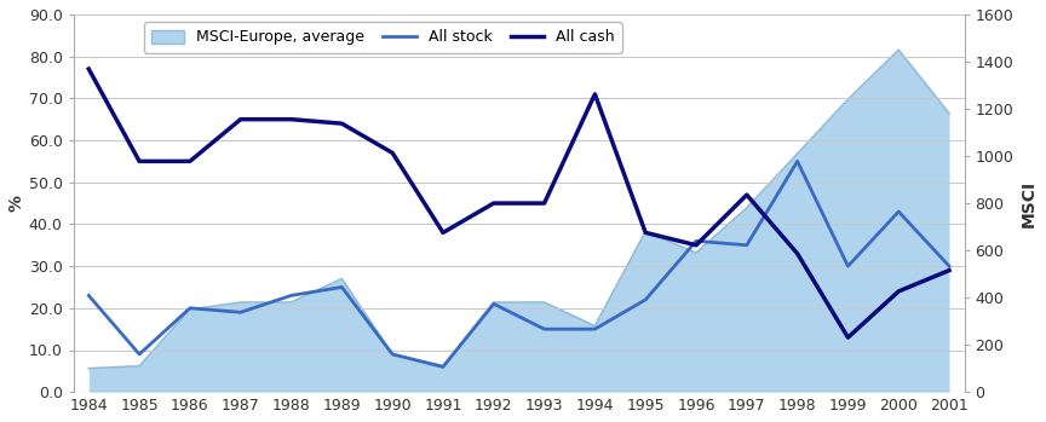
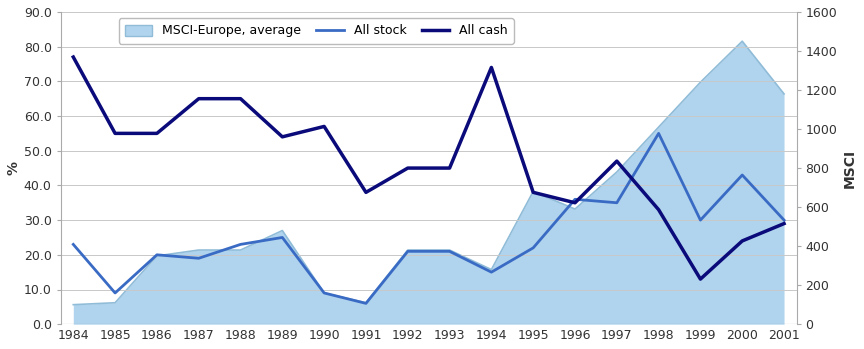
All cash/1989: 64 -> 54
All stock/1993: 15 -> 21
All cash/1994: 71 -> 74
